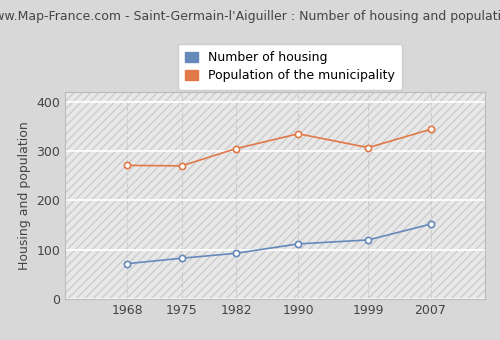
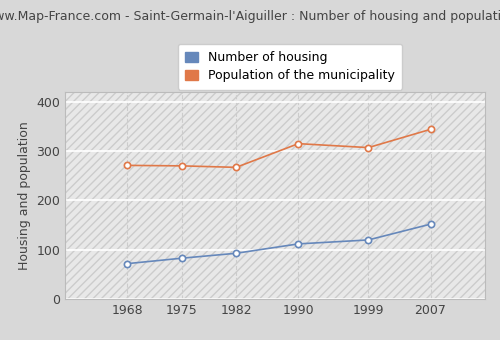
Population of the municipality/1982: 305 -> 267
Population of the municipality/1990: 335 -> 315
